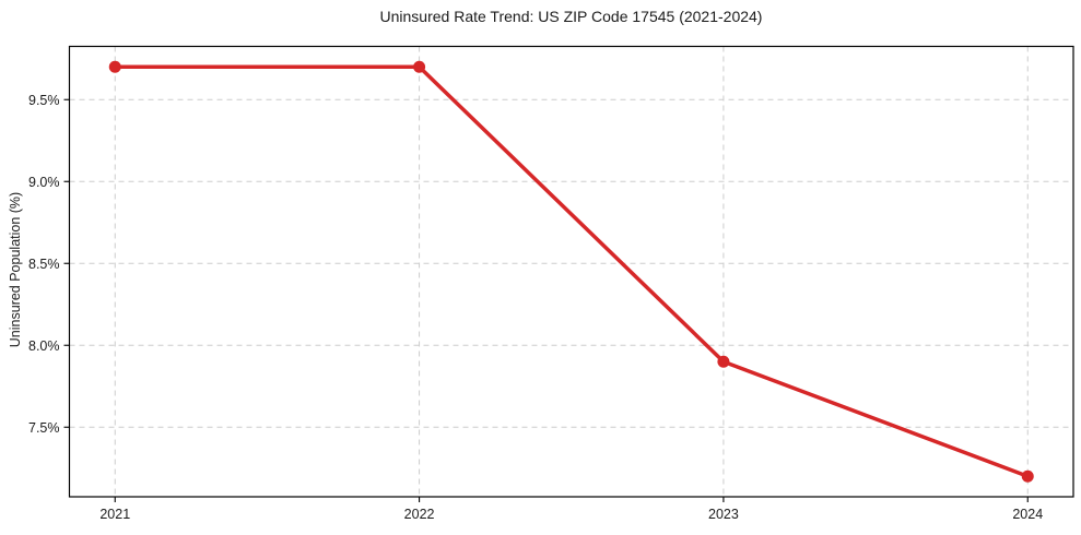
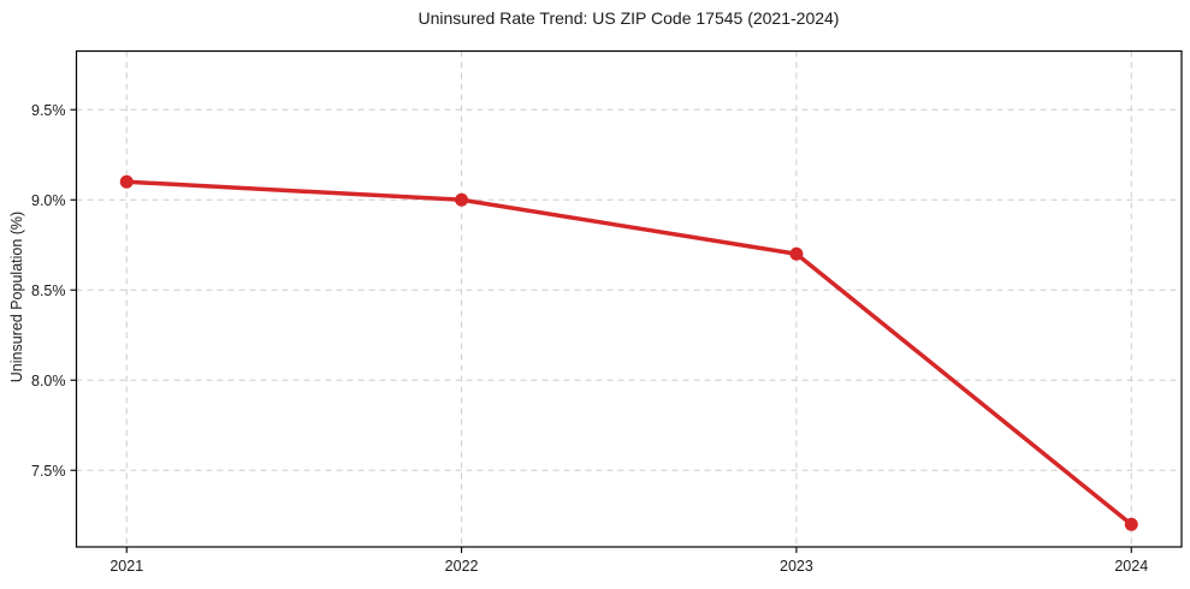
2021: 9.7% -> 9.1%
2022: 9.7% -> 9.0%
2023: 7.9% -> 8.7%
